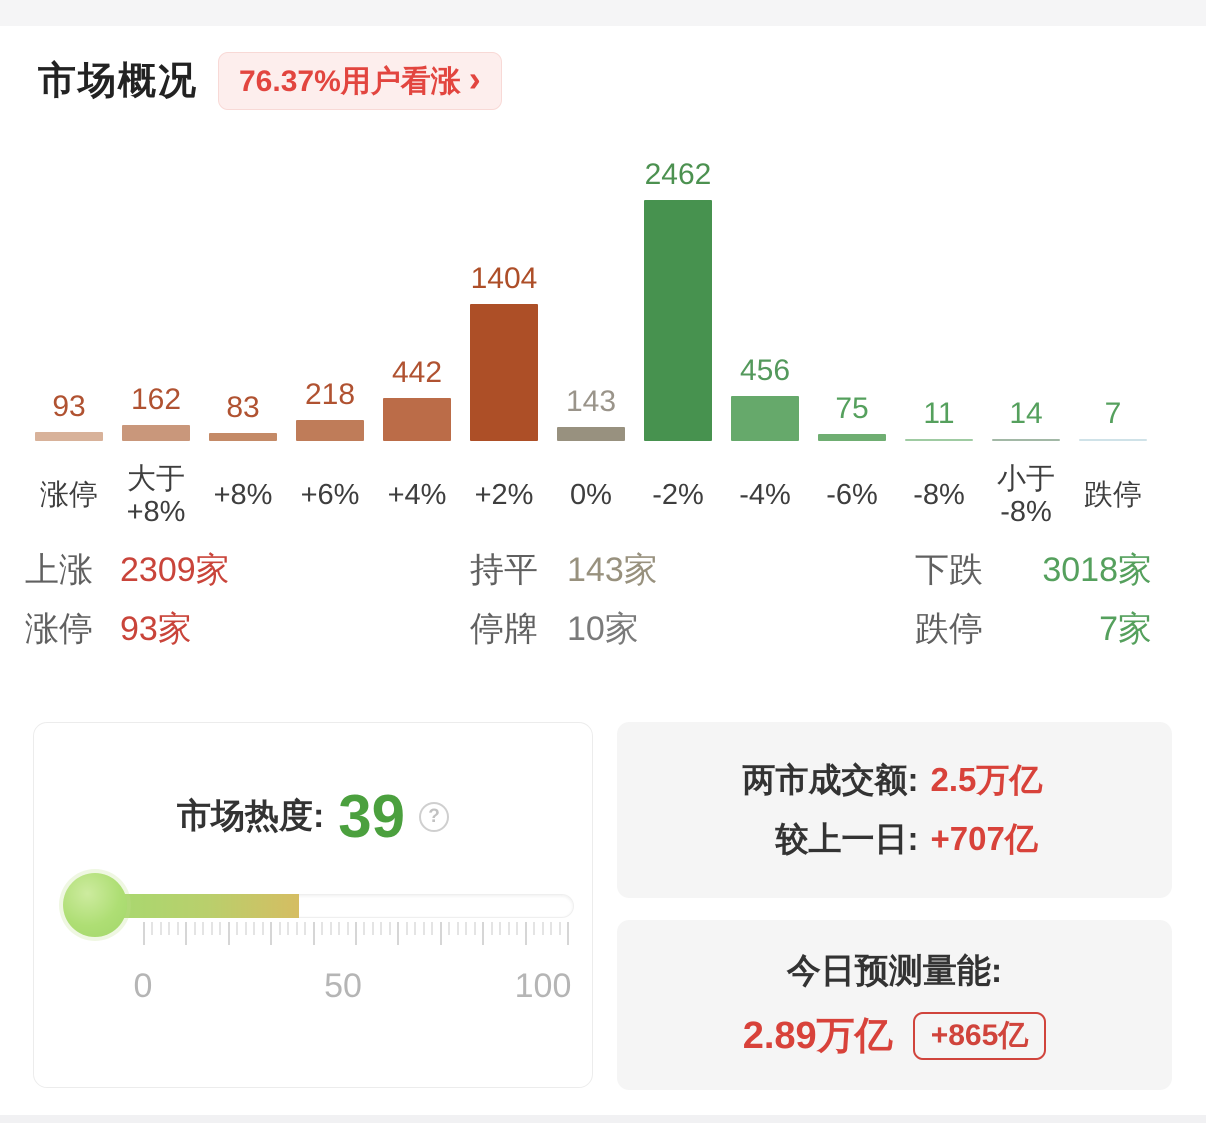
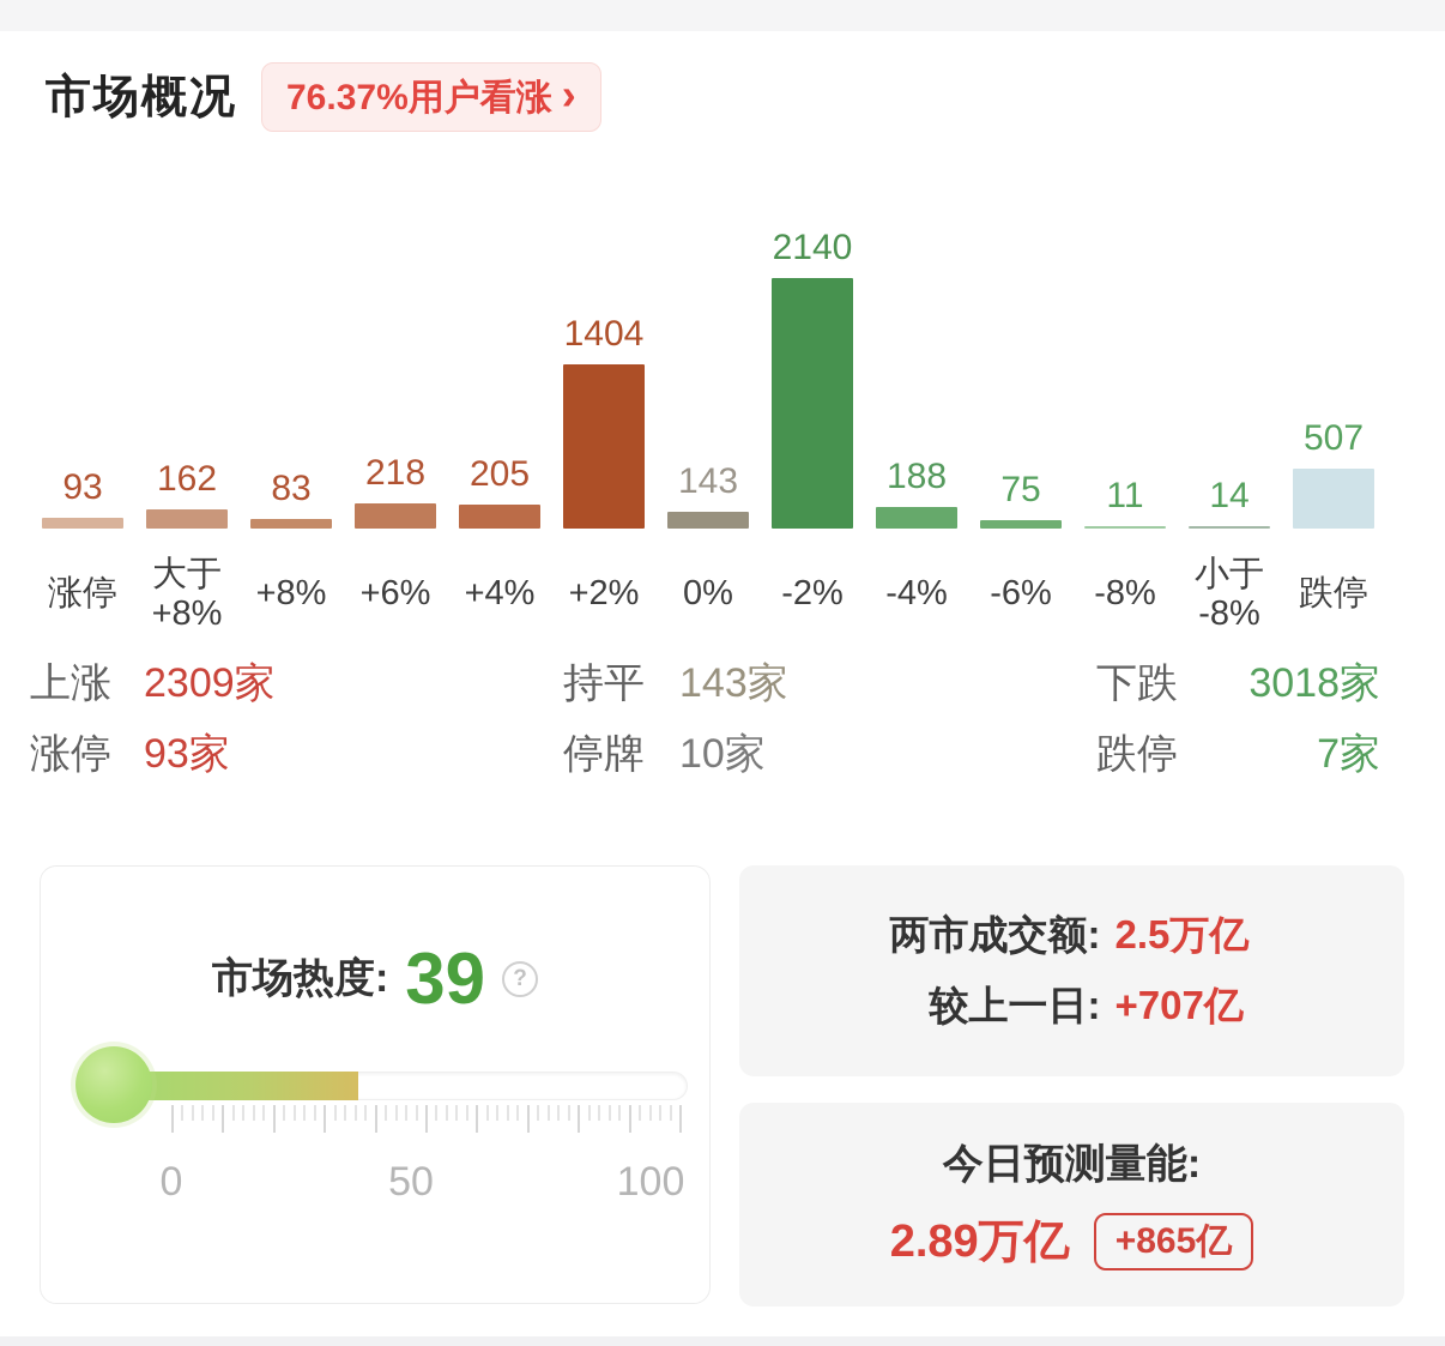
+4%: 442 -> 205
-2%: 2462 -> 2140
-4%: 456 -> 188
跌停: 7 -> 507
